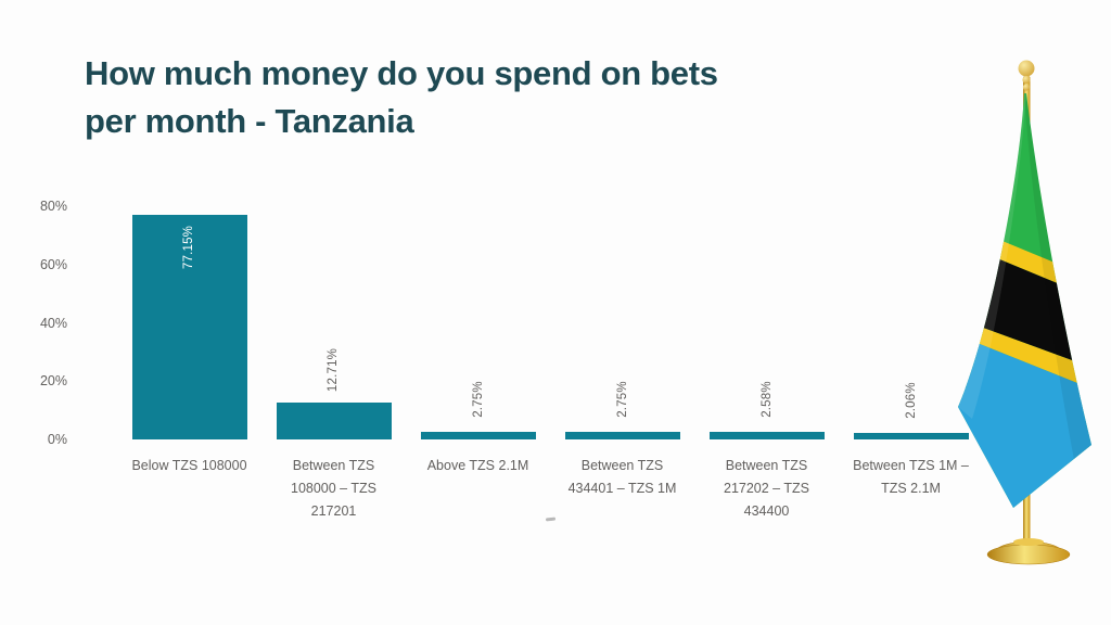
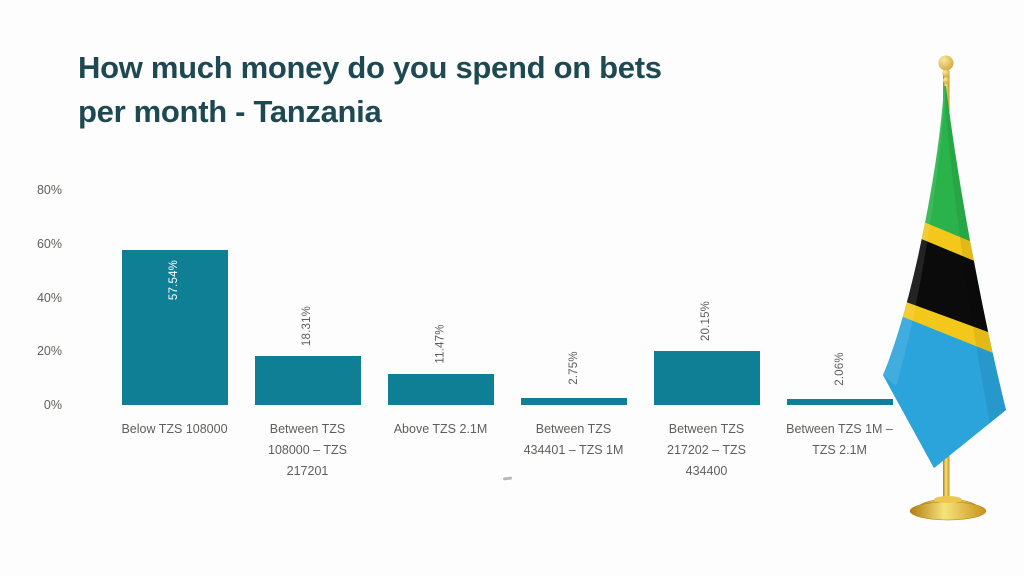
Below TZS 108000: 77.15% -> 57.54%
Between TZS 108000 – TZS 217201: 12.71% -> 18.31%
Above TZS 2.1M: 2.75% -> 11.47%
Between TZS 217202 – TZS 434400: 2.58% -> 20.15%
